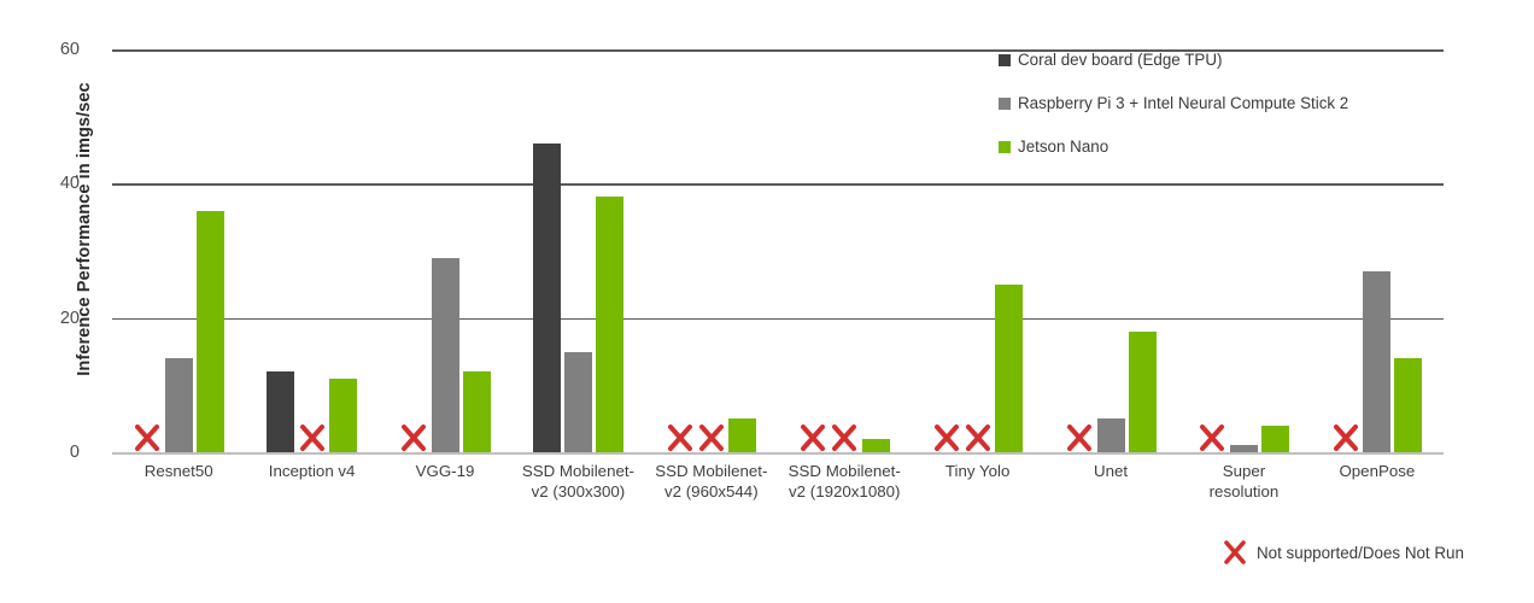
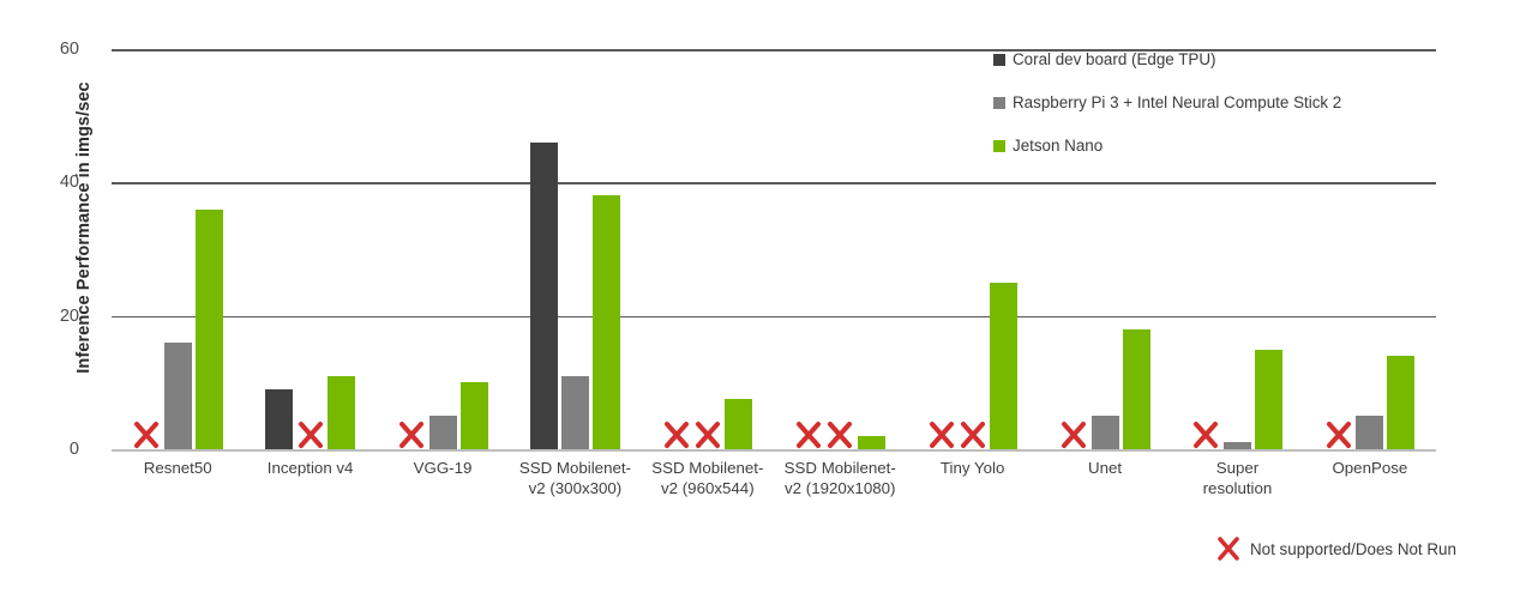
Raspberry Pi 3 + Intel Neural Compute Stick 2/Resnet50: 14 -> 16
Coral dev board (Edge TPU)/Inception v4: 12 -> 9
Raspberry Pi 3 + Intel Neural Compute Stick 2/VGG-19: 29 -> 5
Jetson Nano/VGG-19: 12 -> 10
Raspberry Pi 3 + Intel Neural Compute Stick 2/SSD Mobilenet-v2 (300x300): 15 -> 11
Jetson Nano/SSD Mobilenet-v2 (960x544): 5 -> 8
Jetson Nano/Super resolution: 4 -> 15
Raspberry Pi 3 + Intel Neural Compute Stick 2/OpenPose: 27 -> 5
